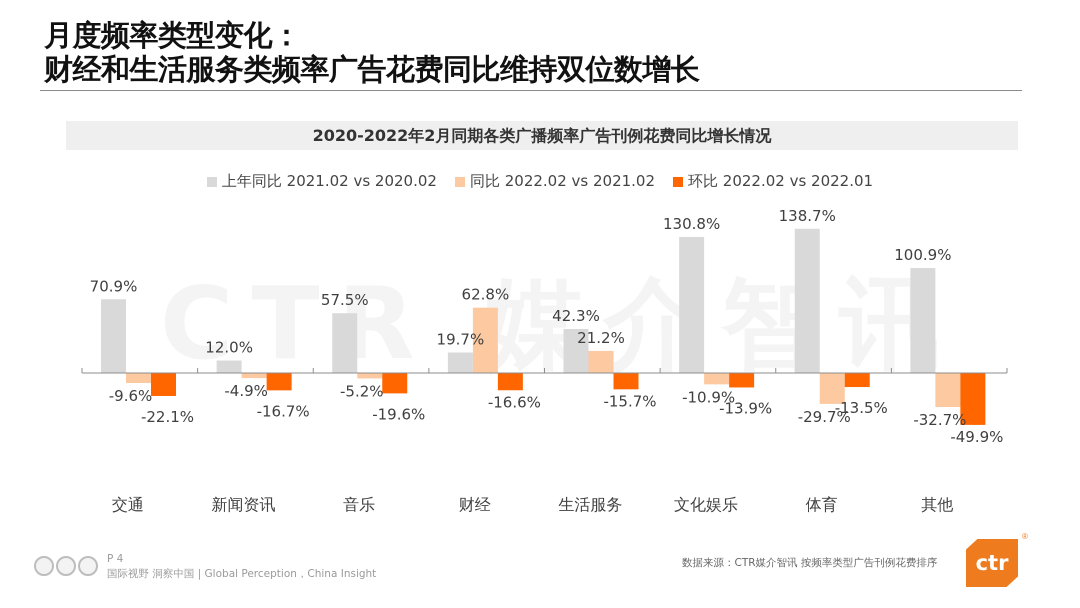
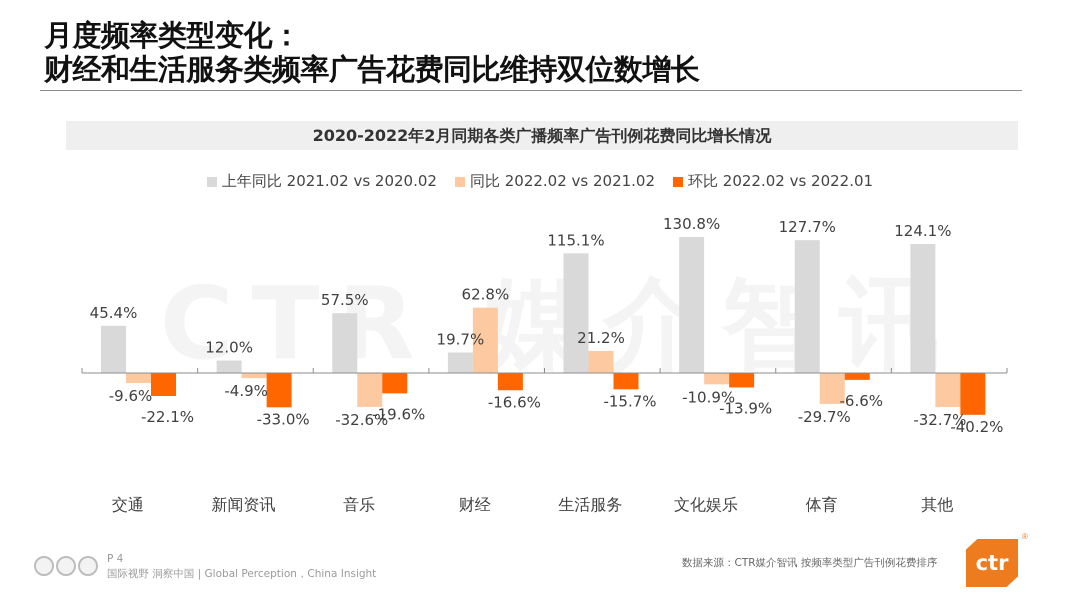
上年同比 2021.02 vs 2020.02/交通: 70.9% -> 45.4%
环比 2022.02 vs 2022.01/新闻资讯: -16.7% -> -33.0%
同比 2022.02 vs 2021.02/音乐: -5.2% -> -32.6%
上年同比 2021.02 vs 2020.02/生活服务: 42.3% -> 115.1%
上年同比 2021.02 vs 2020.02/体育: 138.7% -> 127.7%
环比 2022.02 vs 2022.01/体育: -13.5% -> -6.6%
上年同比 2021.02 vs 2020.02/其他: 100.9% -> 124.1%
环比 2022.02 vs 2022.01/其他: -49.9% -> -40.2%
